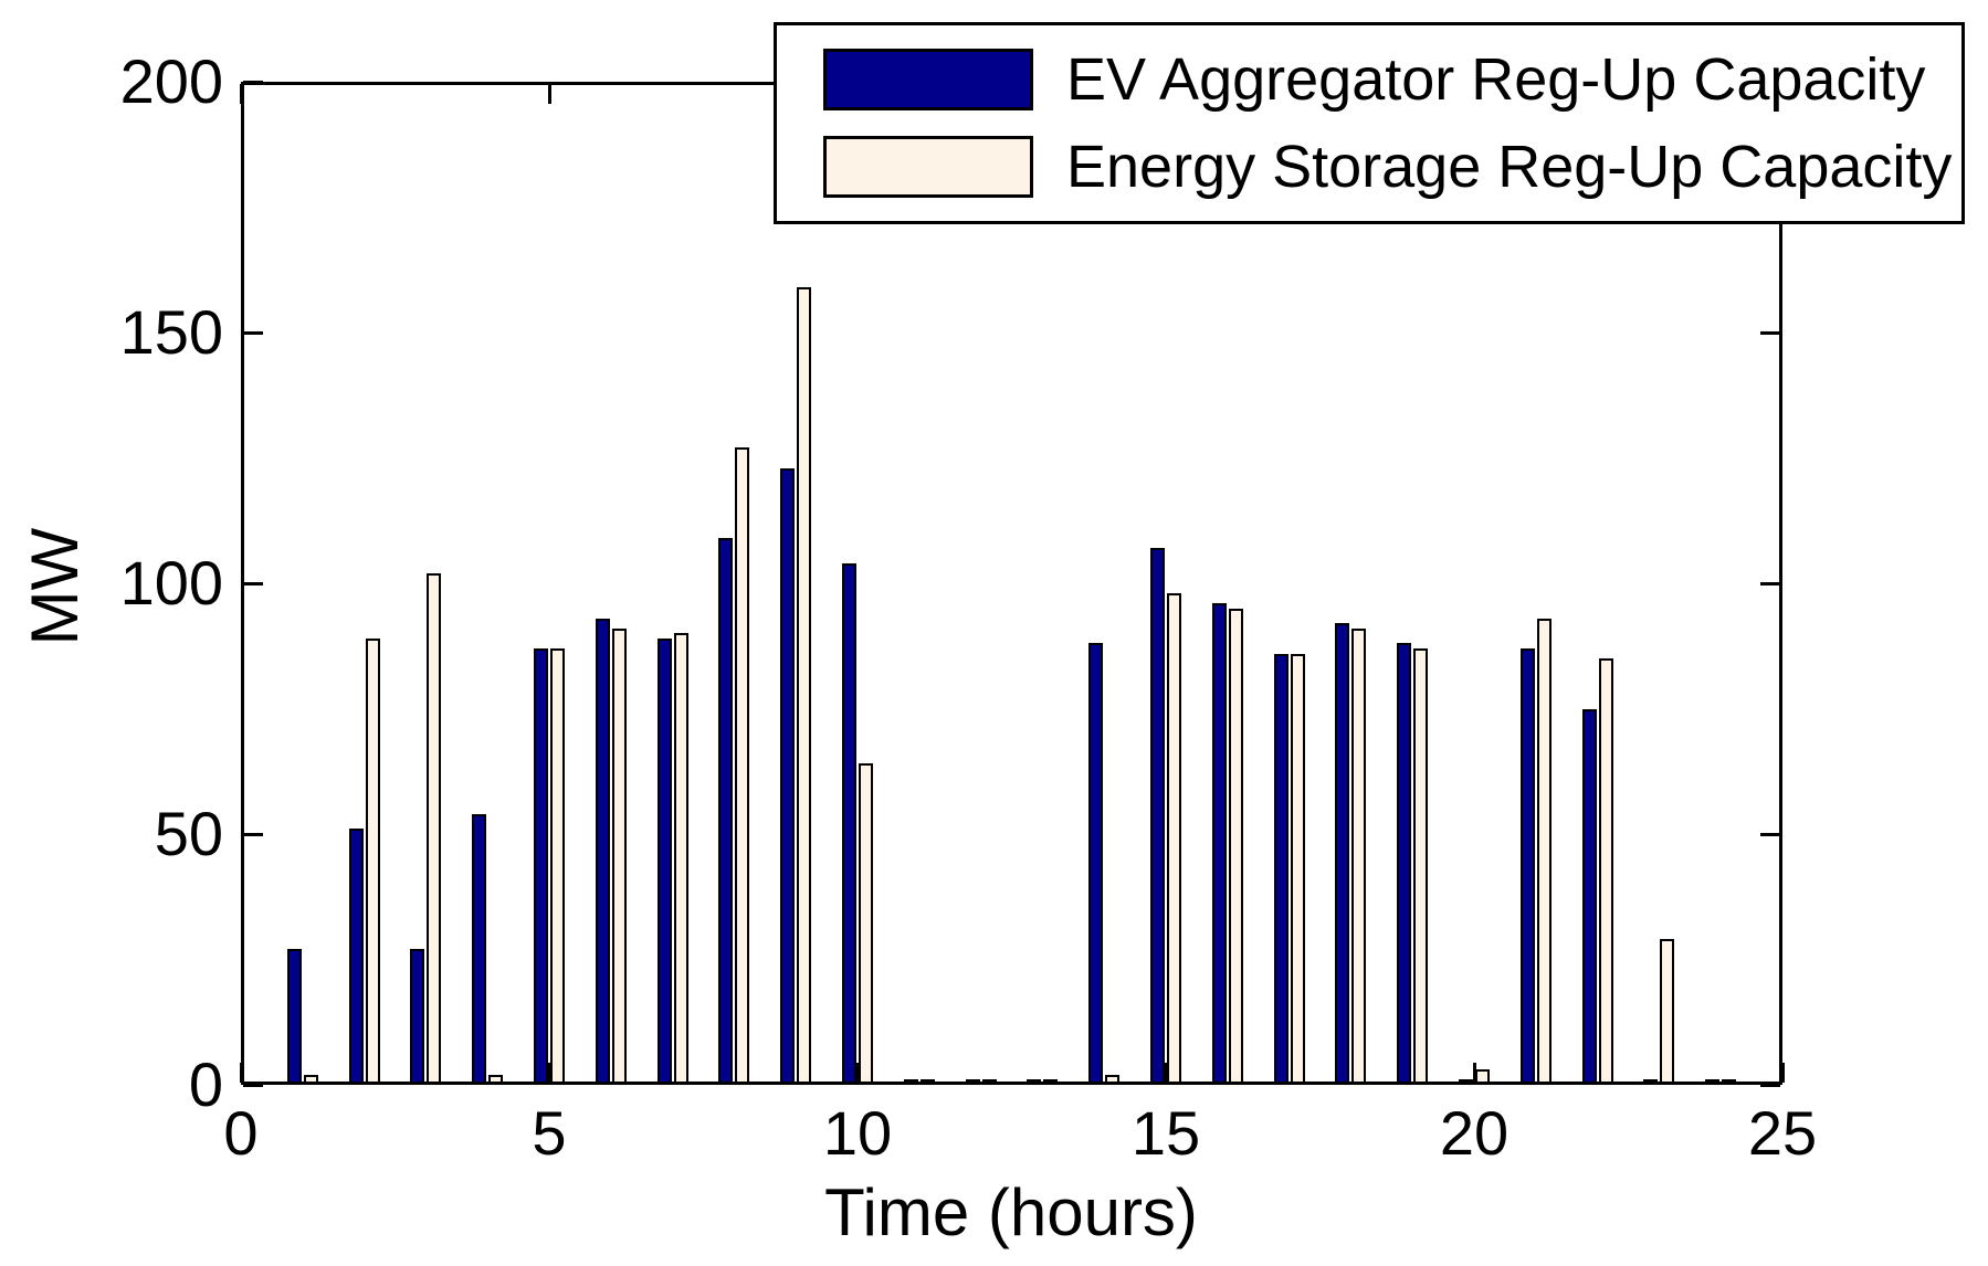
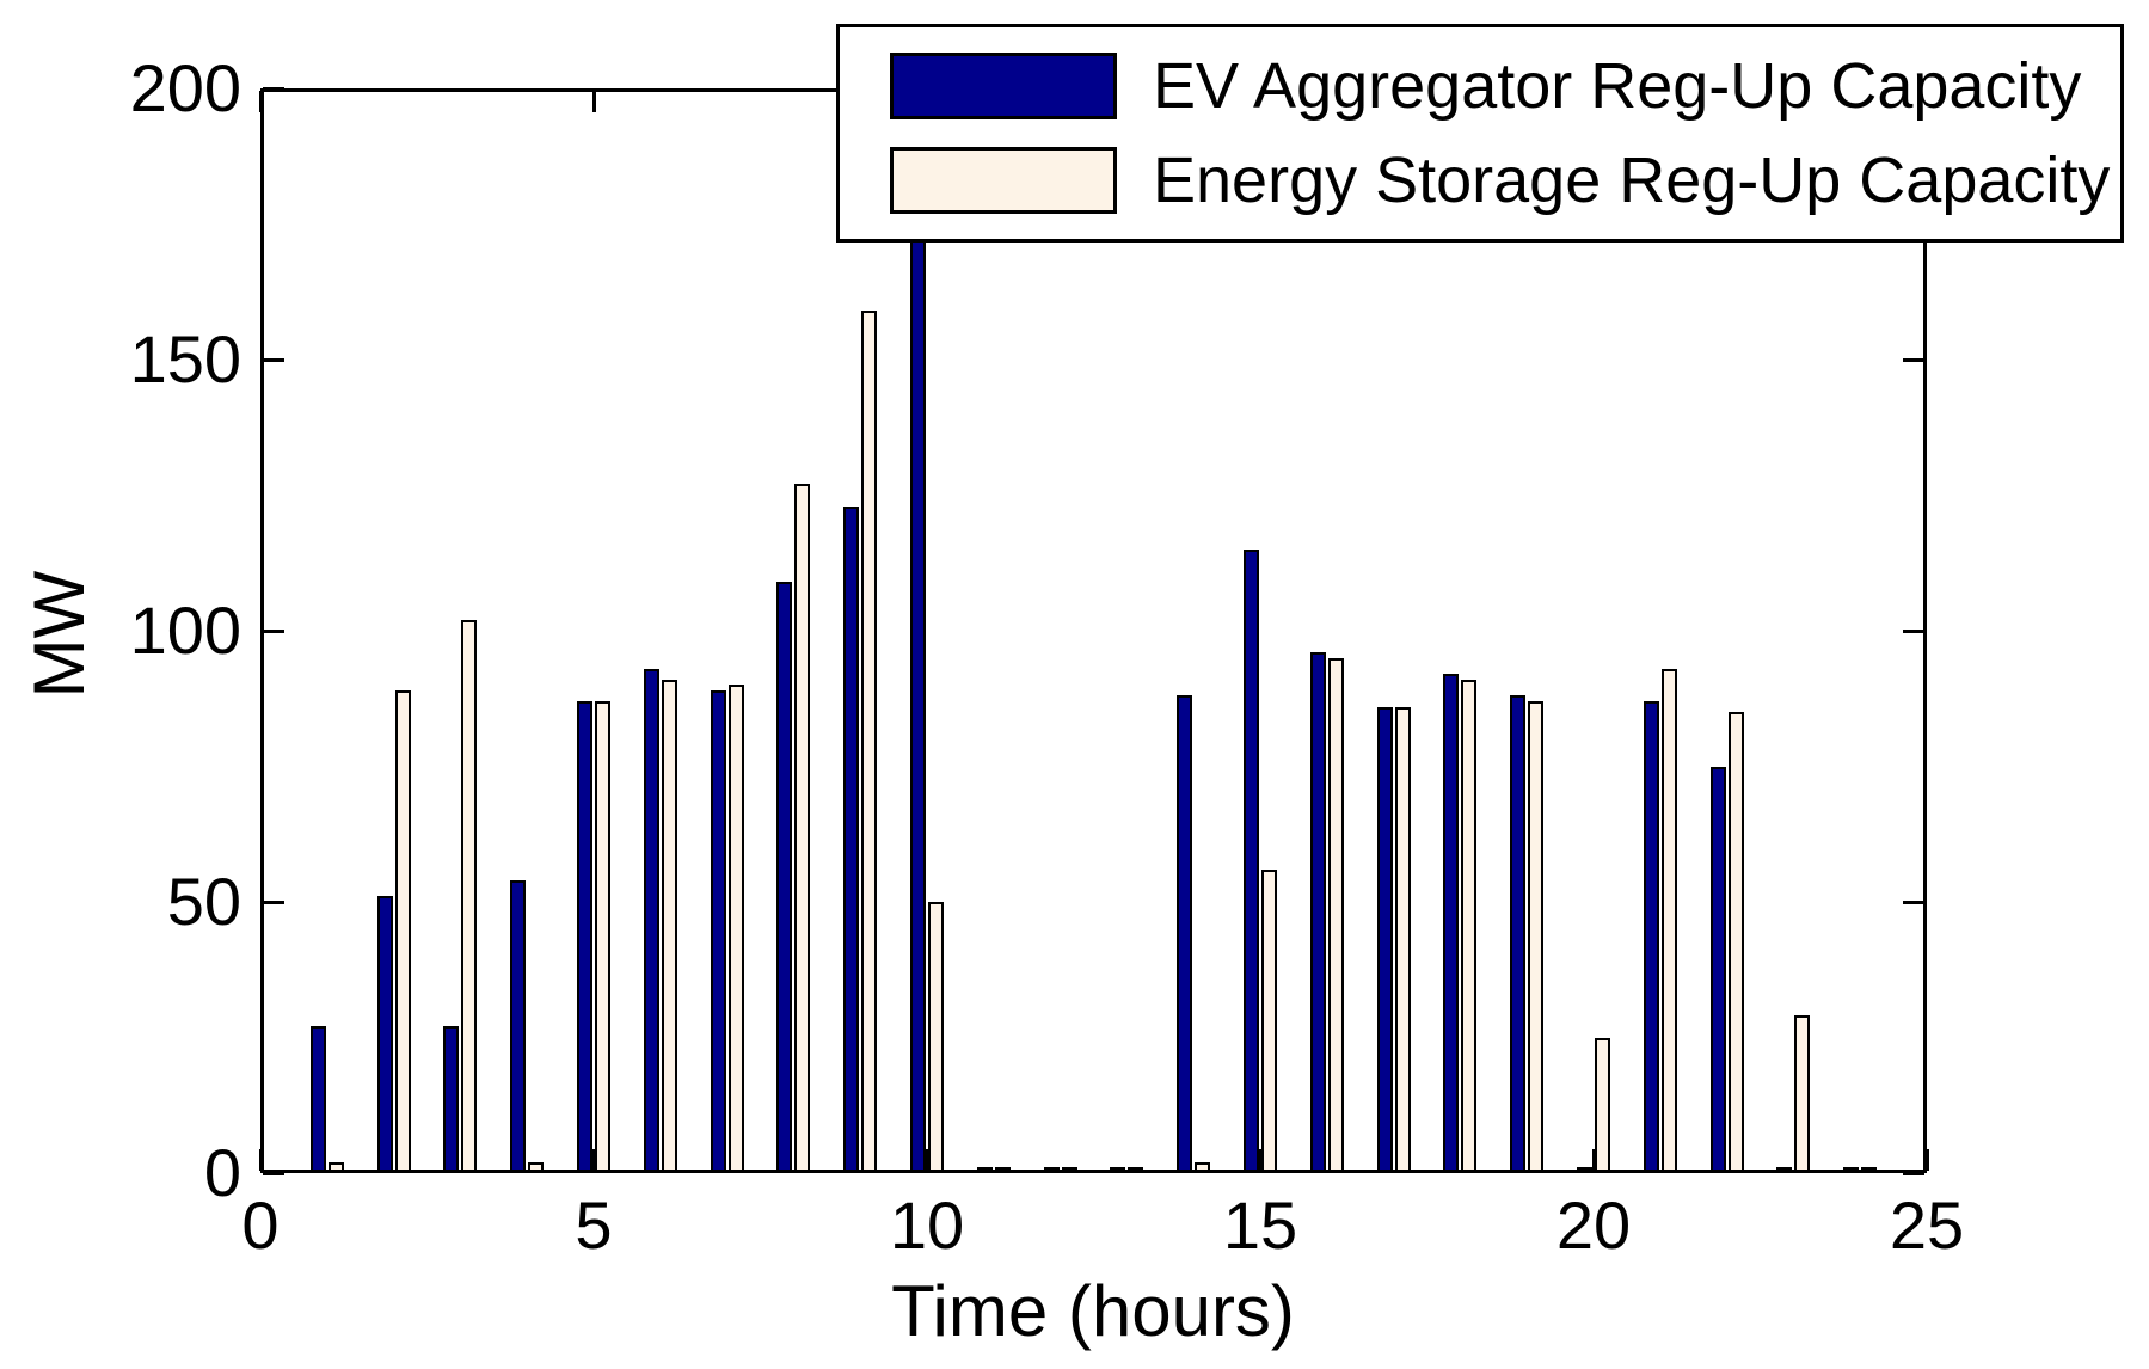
EV Aggregator Reg-Up Capacity/10: 104 -> 179
Energy Storage Reg-Up Capacity/10: 64 -> 50
EV Aggregator Reg-Up Capacity/15: 107 -> 115
Energy Storage Reg-Up Capacity/15: 98 -> 56
Energy Storage Reg-Up Capacity/20: 3 -> 25
